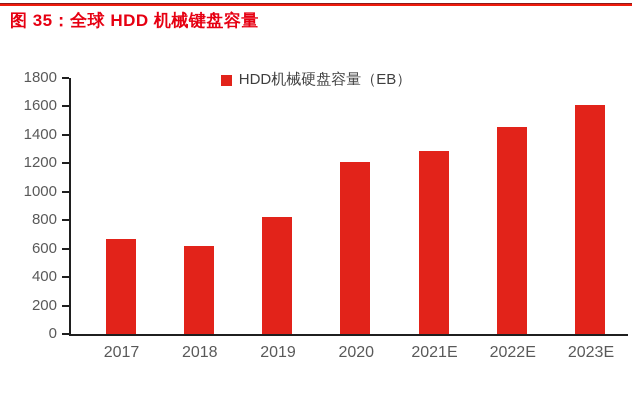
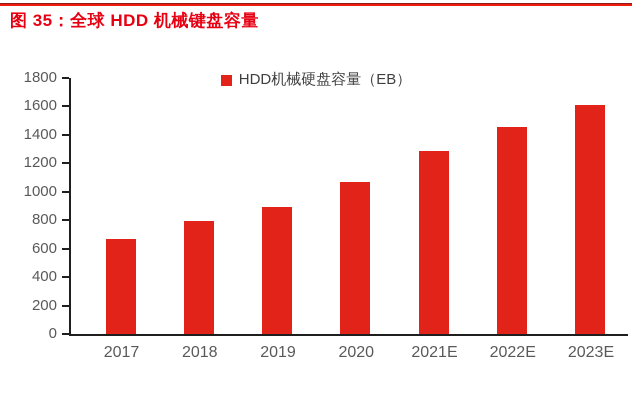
2018: 620 -> 800
2019: 820 -> 900
2020: 1210 -> 1070
